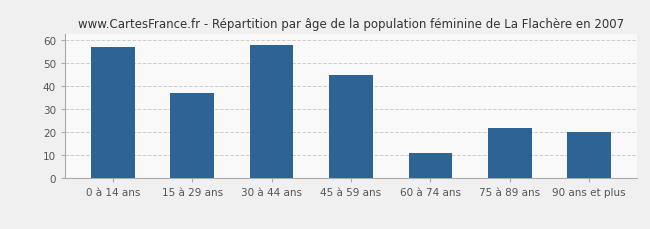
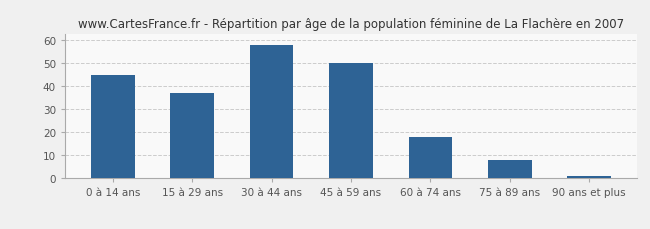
0 à 14 ans: 57 -> 45
45 à 59 ans: 45 -> 50
60 à 74 ans: 11 -> 18
75 à 89 ans: 22 -> 8
90 ans et plus: 20 -> 1
